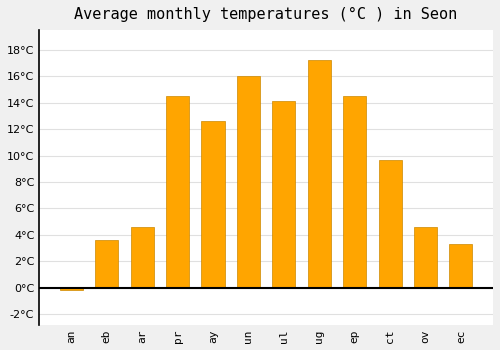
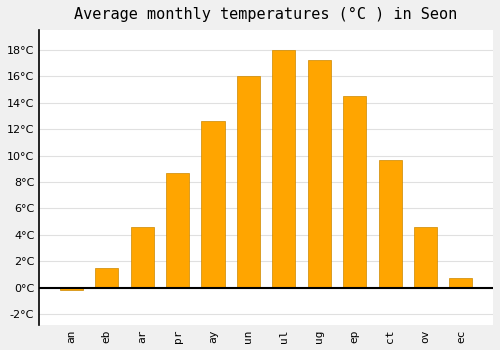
eb: 3.6°C -> 1.5°C
pr: 14.5°C -> 8.7°C
ul: 14.1°C -> 18.0°C
ec: 3.3°C -> 0.7°C
